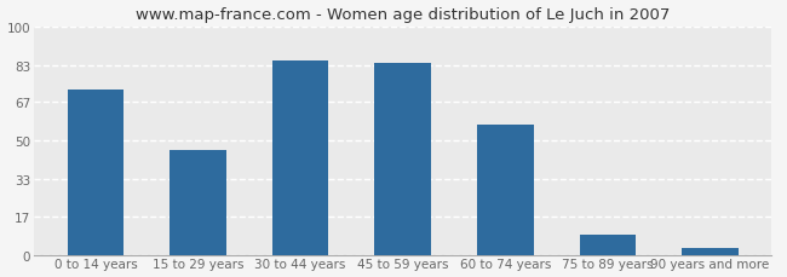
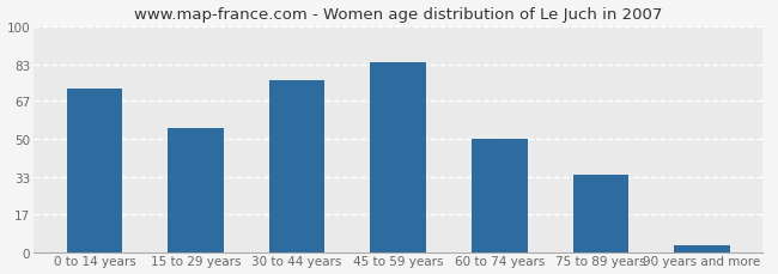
15 to 29 years: 46 -> 55
30 to 44 years: 85 -> 76
60 to 74 years: 57 -> 50
75 to 89 years: 9 -> 34
